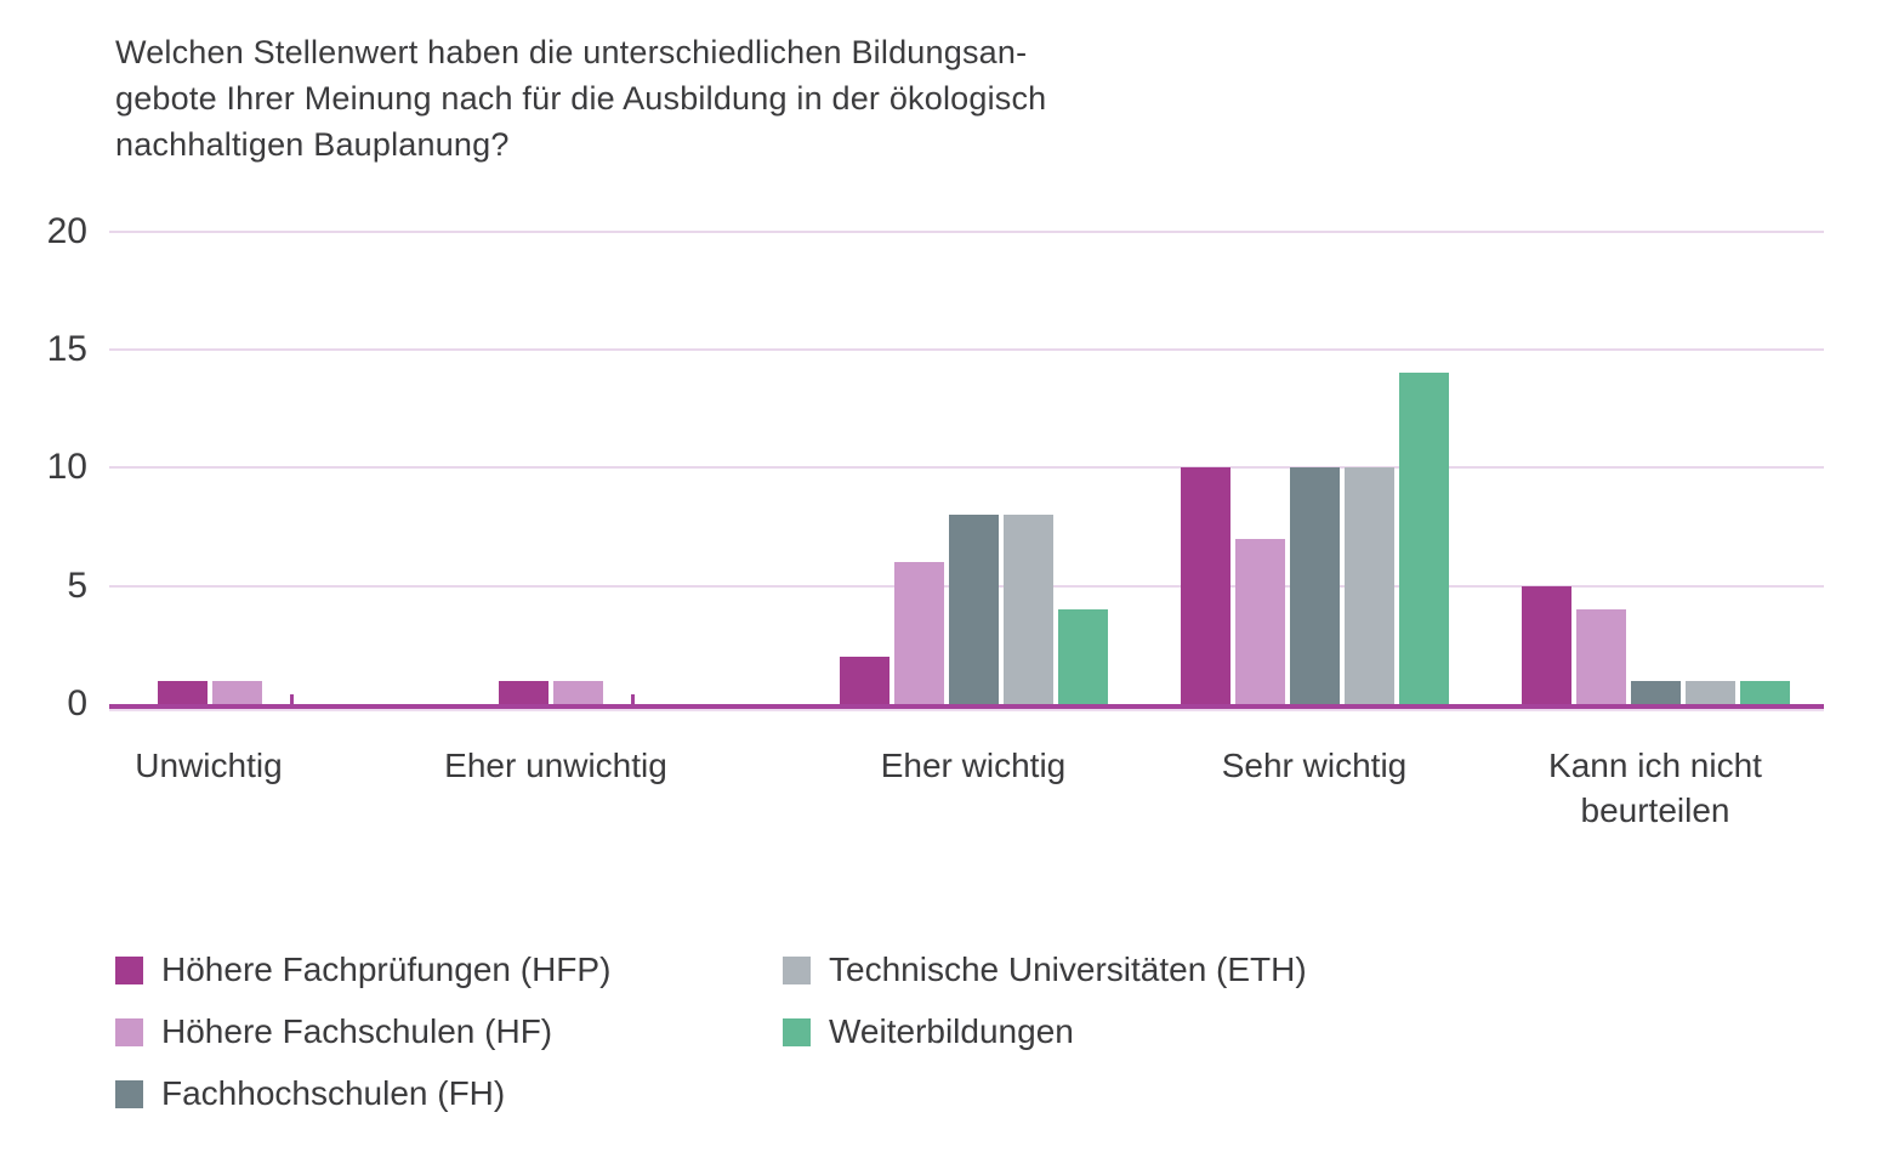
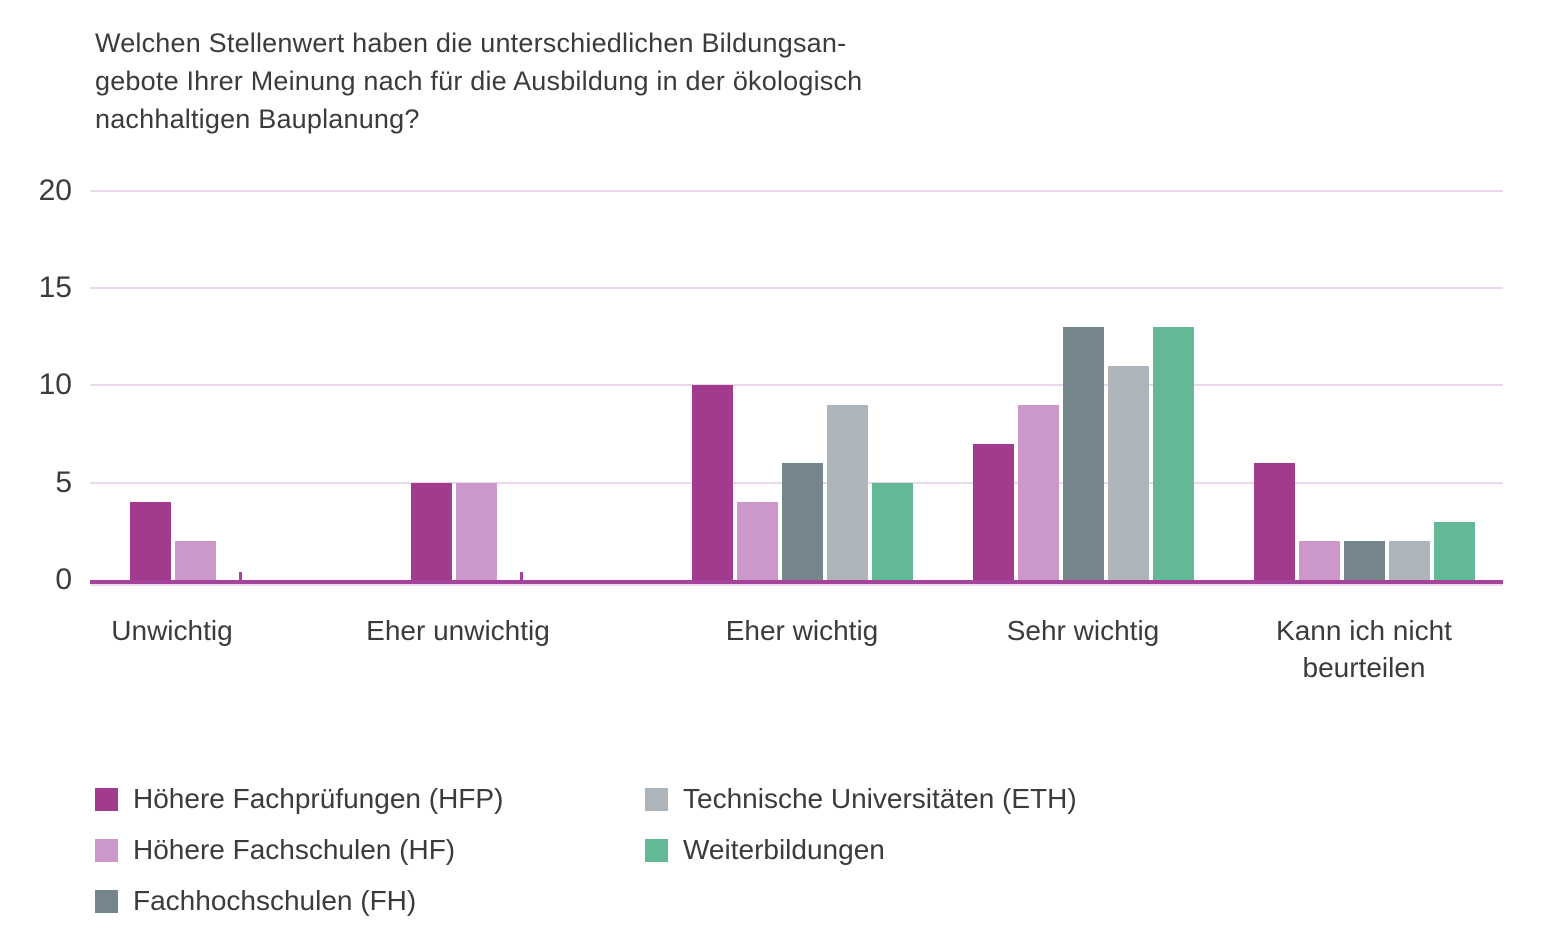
Höhere Fachprüfungen (HFP)/Unwichtig: 1 -> 4
Höhere Fachschulen (HF)/Unwichtig: 1 -> 2
Höhere Fachprüfungen (HFP)/Eher unwichtig: 1 -> 5
Höhere Fachschulen (HF)/Eher unwichtig: 1 -> 5
Höhere Fachprüfungen (HFP)/Eher wichtig: 2 -> 10
Höhere Fachschulen (HF)/Eher wichtig: 6 -> 4
Fachhochschulen (FH)/Eher wichtig: 8 -> 6
Technische Universitäten (ETH)/Eher wichtig: 8 -> 9
Weiterbildungen/Eher wichtig: 4 -> 5
Höhere Fachprüfungen (HFP)/Sehr wichtig: 10 -> 7
Höhere Fachschulen (HF)/Sehr wichtig: 7 -> 9
Fachhochschulen (FH)/Sehr wichtig: 10 -> 13
Technische Universitäten (ETH)/Sehr wichtig: 10 -> 11
Weiterbildungen/Sehr wichtig: 14 -> 13
Höhere Fachprüfungen (HFP)/Kann ich nicht beurteilen: 5 -> 6
Höhere Fachschulen (HF)/Kann ich nicht beurteilen: 4 -> 2
Fachhochschulen (FH)/Kann ich nicht beurteilen: 1 -> 2
Technische Universitäten (ETH)/Kann ich nicht beurteilen: 1 -> 2
Weiterbildungen/Kann ich nicht beurteilen: 1 -> 3
